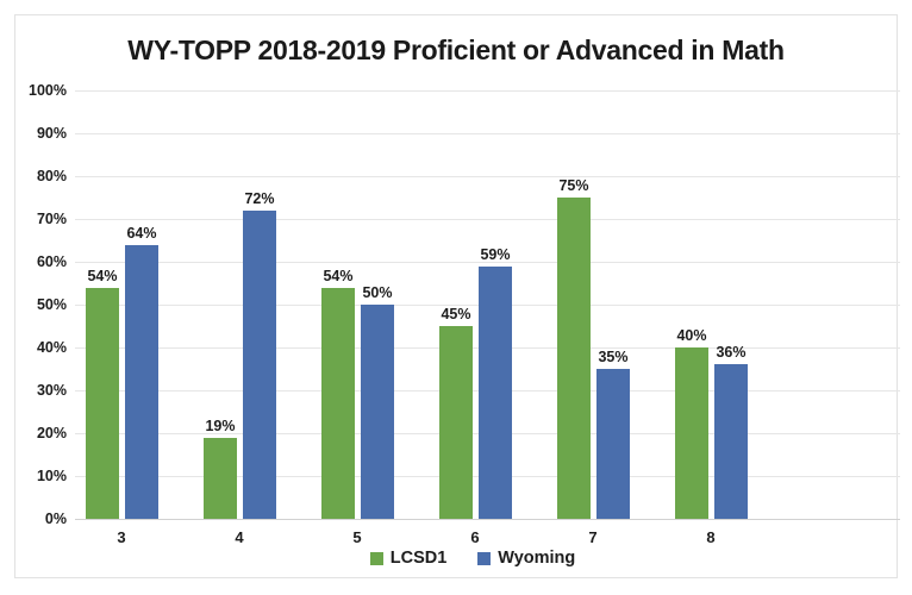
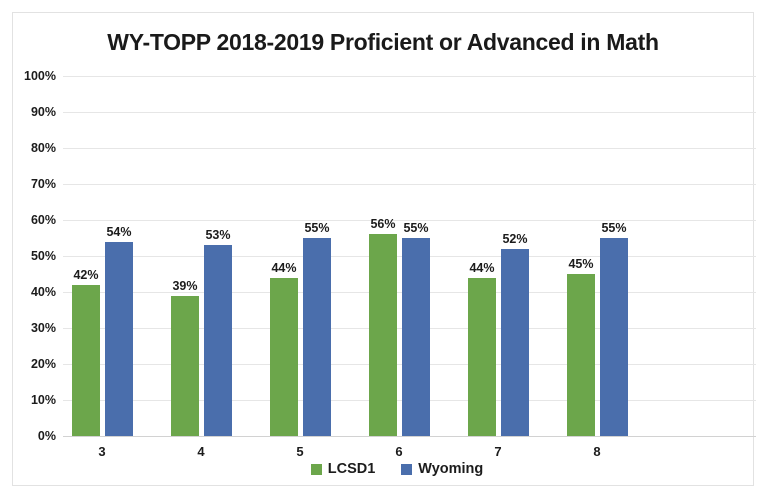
LCSD1/3: 54% -> 42%
Wyoming/3: 64% -> 54%
LCSD1/4: 19% -> 39%
Wyoming/4: 72% -> 53%
LCSD1/5: 54% -> 44%
Wyoming/5: 50% -> 55%
LCSD1/6: 45% -> 56%
Wyoming/6: 59% -> 55%
LCSD1/7: 75% -> 44%
Wyoming/7: 35% -> 52%
LCSD1/8: 40% -> 45%
Wyoming/8: 36% -> 55%
